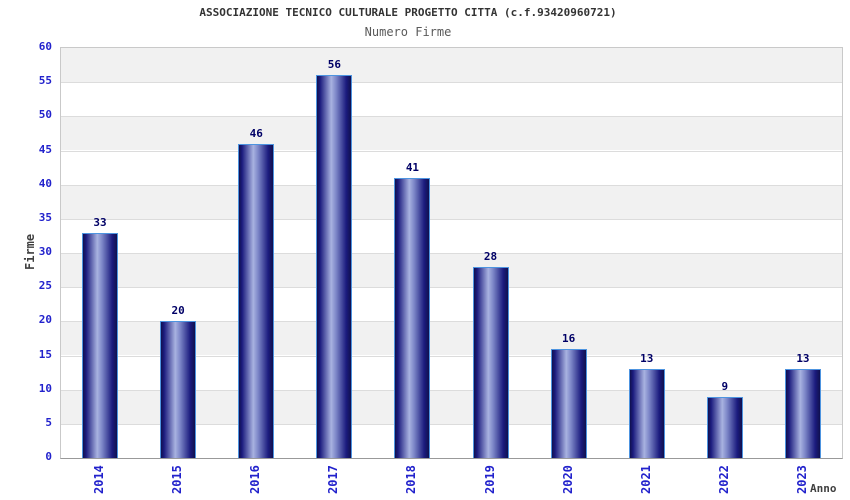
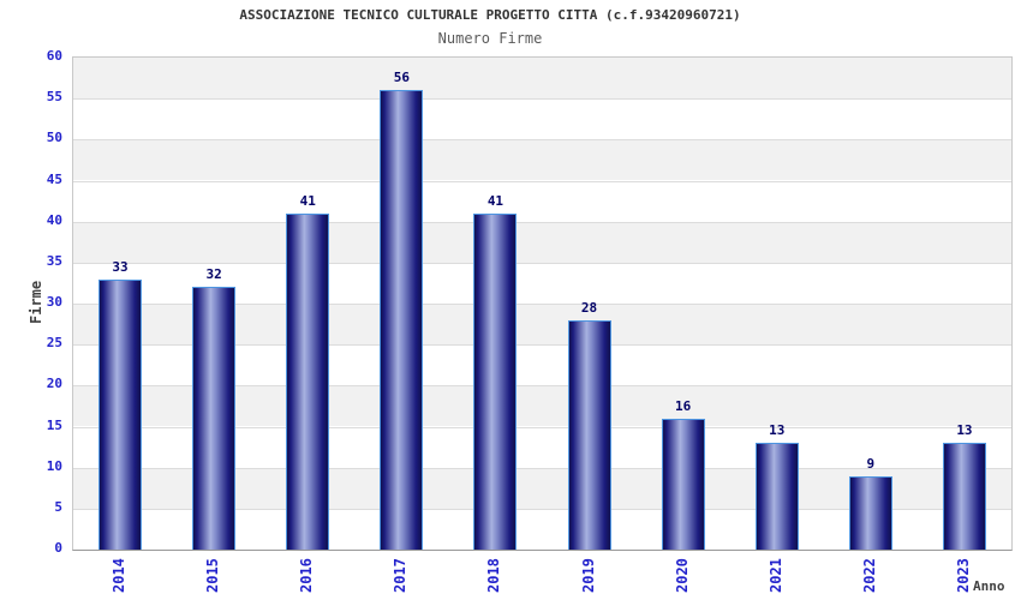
2015: 20 -> 32
2016: 46 -> 41
